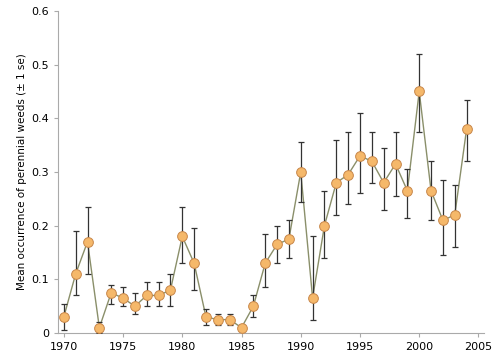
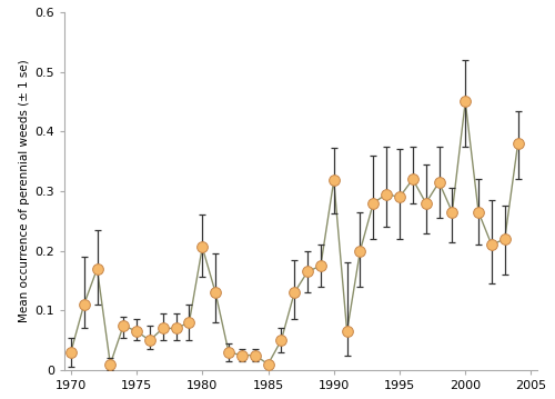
1980: 0.180 -> 0.206
1990: 0.300 -> 0.318
1995: 0.330 -> 0.290
